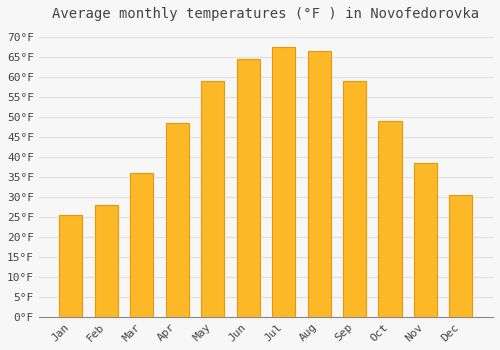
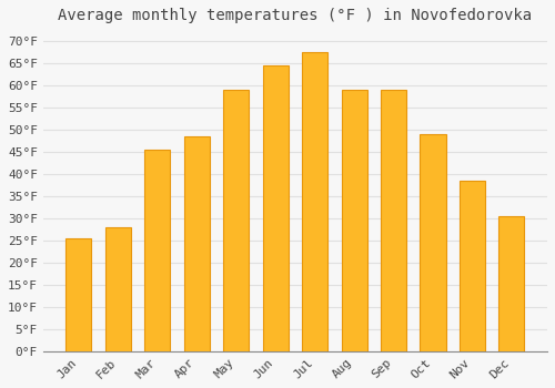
Mar: 36.0°F -> 45.5°F
Aug: 66.5°F -> 59.0°F
